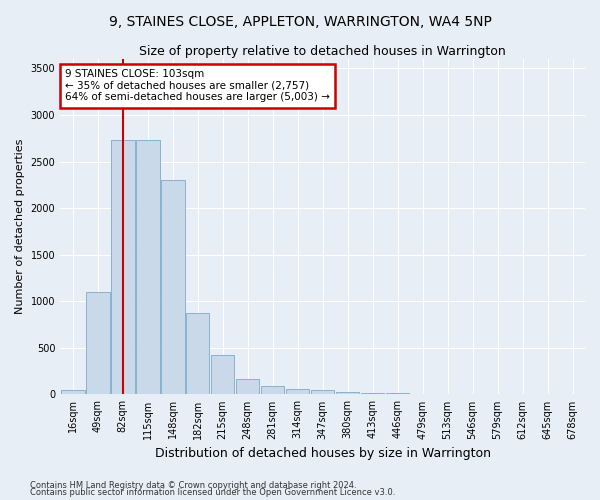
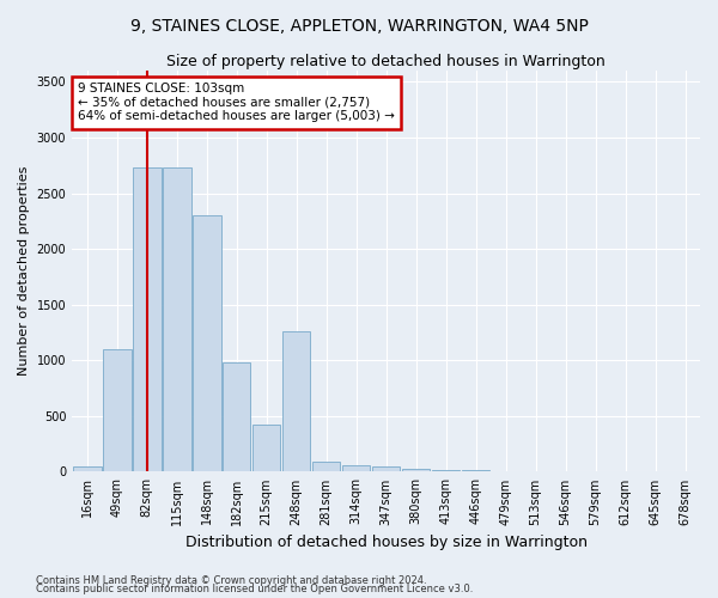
182sqm: 870 -> 980
248sqm: 170 -> 1260
